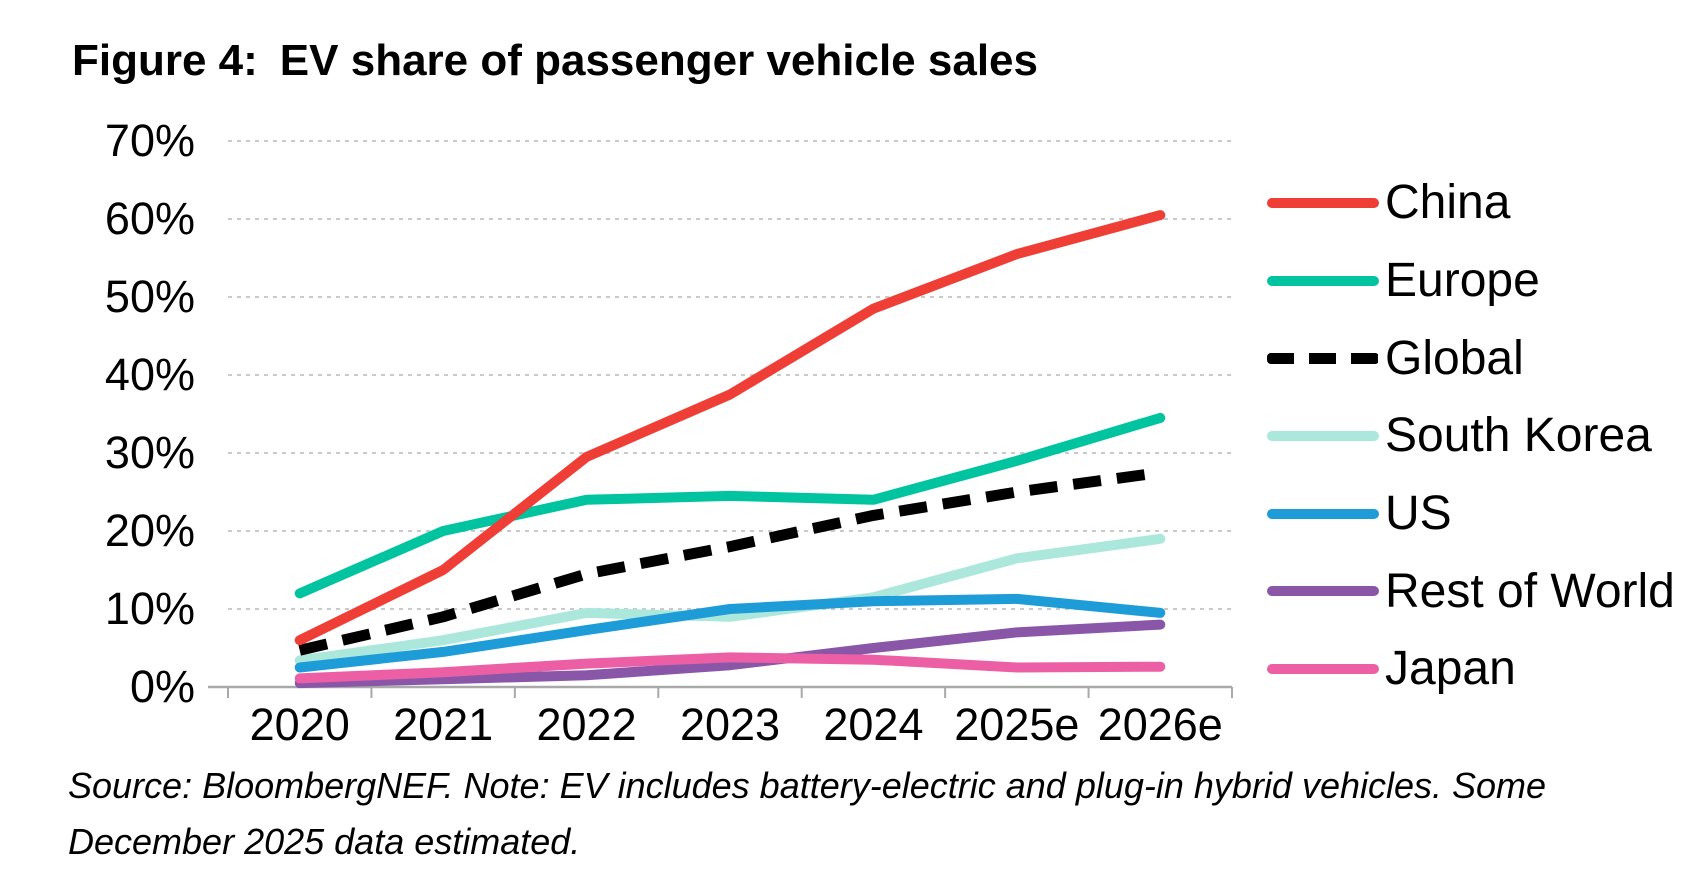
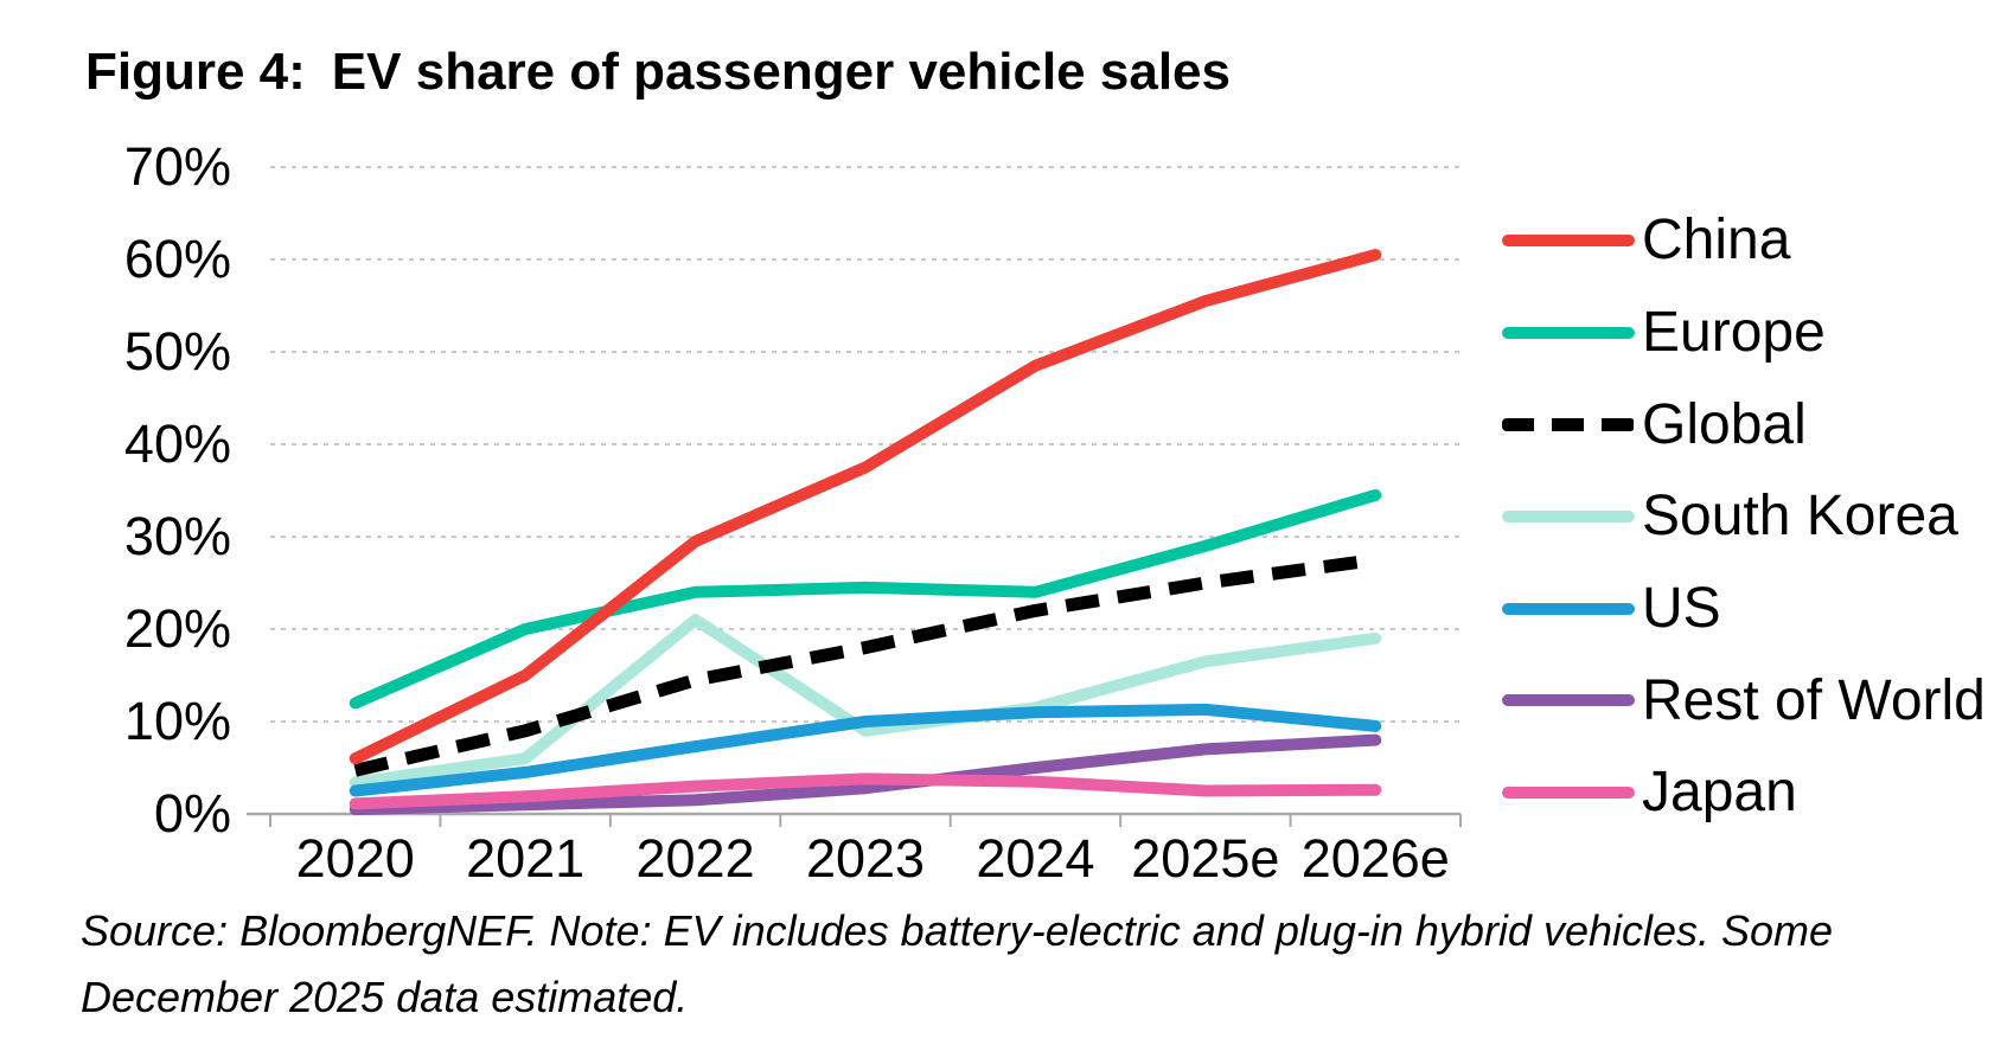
South Korea/2022: 10% -> 21%
